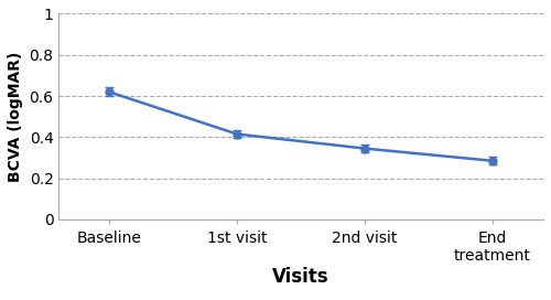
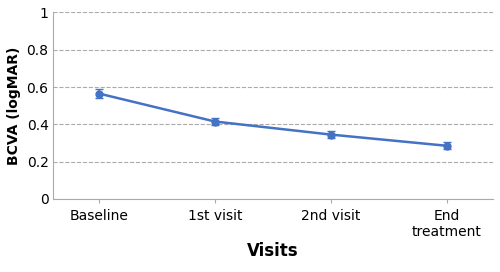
Baseline: 0.62 -> 0.56
